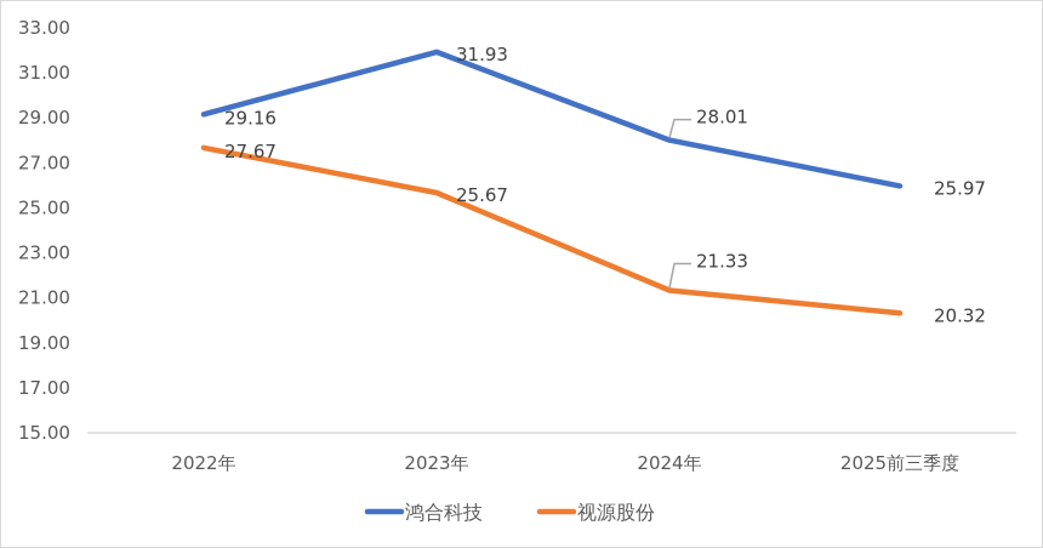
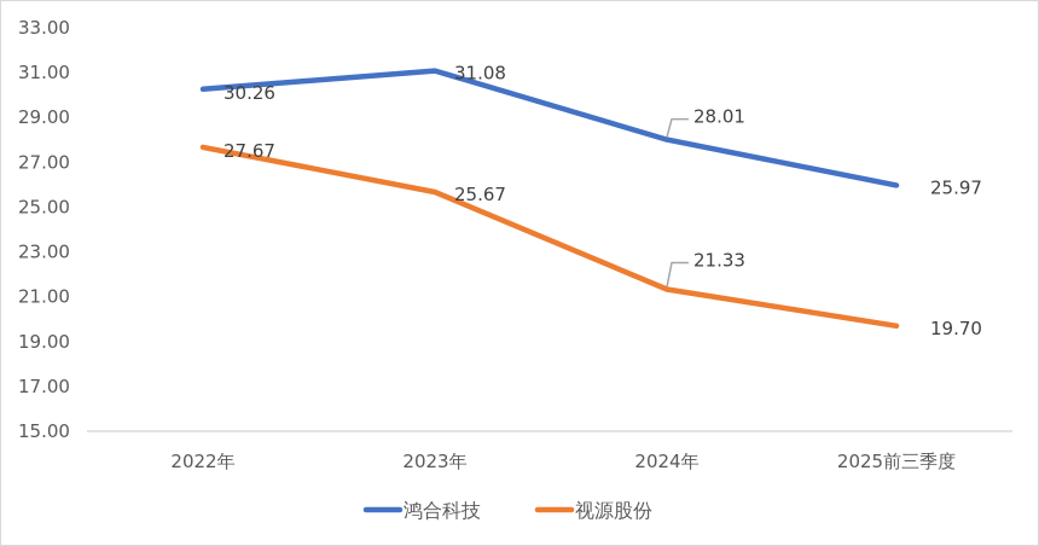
鸿合科技/2022年: 29.16 -> 30.26
鸿合科技/2023年: 31.93 -> 31.08
视源股份/2025前三季度: 20.32 -> 19.70
